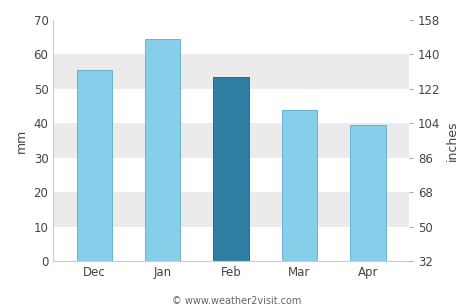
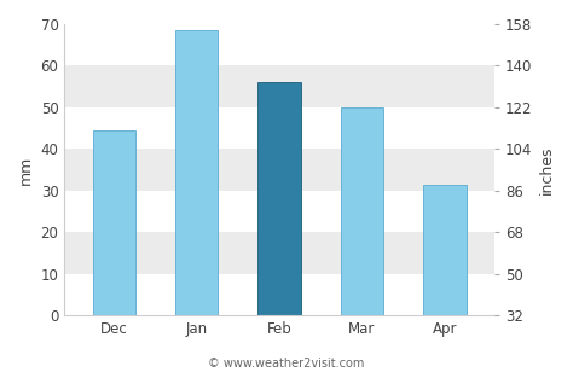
Dec: 55.5 -> 44.5
Jan: 64.5 -> 68.5
Feb: 53.5 -> 56.0
Mar: 44.0 -> 50.0
Apr: 39.5 -> 31.5
